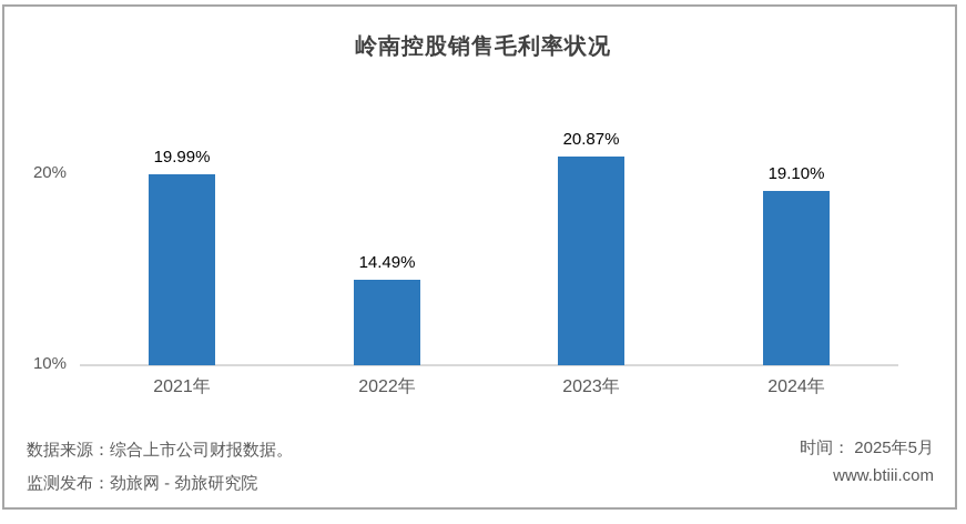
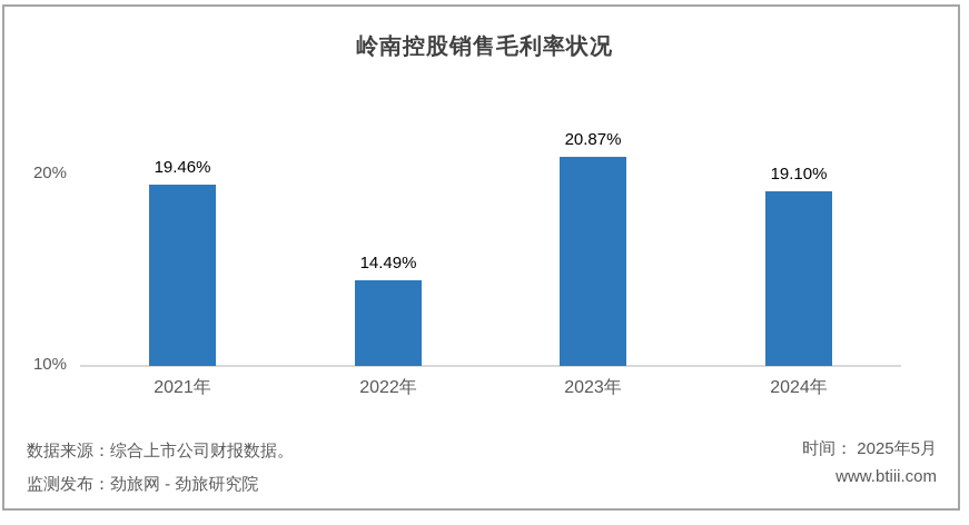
2021年: 19.99% -> 19.46%
